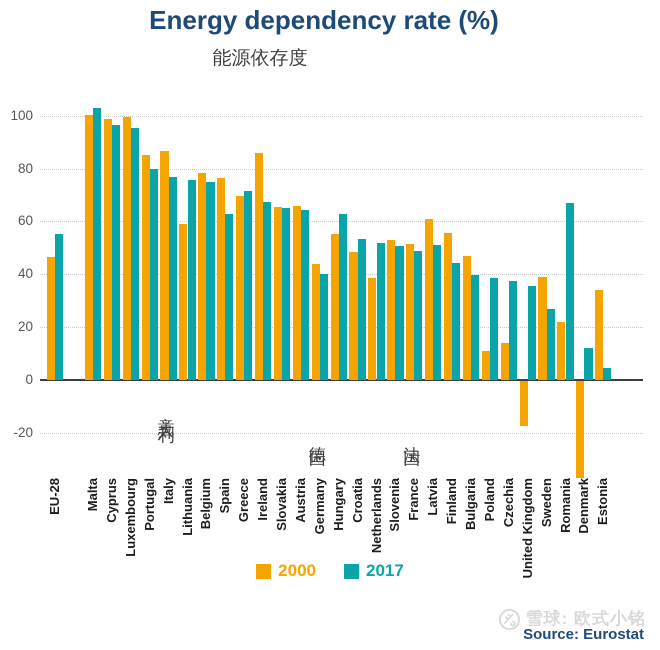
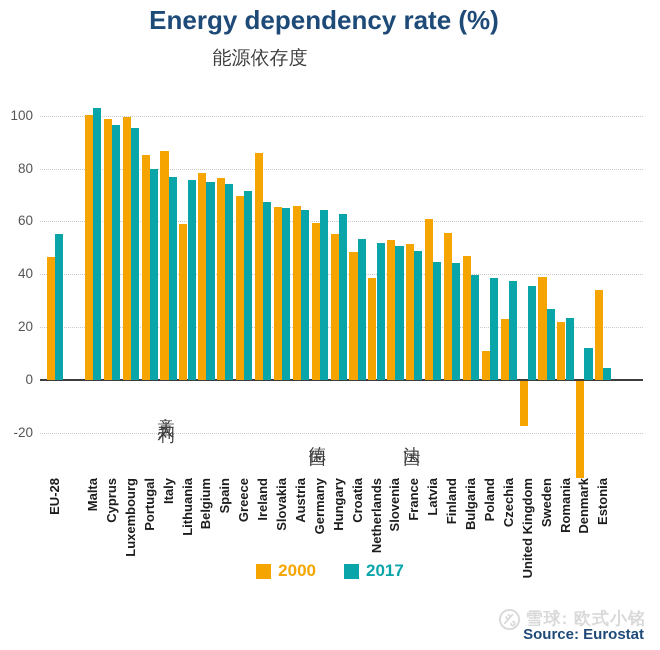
2017/Spain: 63 -> 74
2000/Germany: 44 -> 60
2017/Germany: 40 -> 64
2017/Latvia: 51 -> 45
2000/Czechia: 14 -> 23
2017/Romania: 67 -> 24
